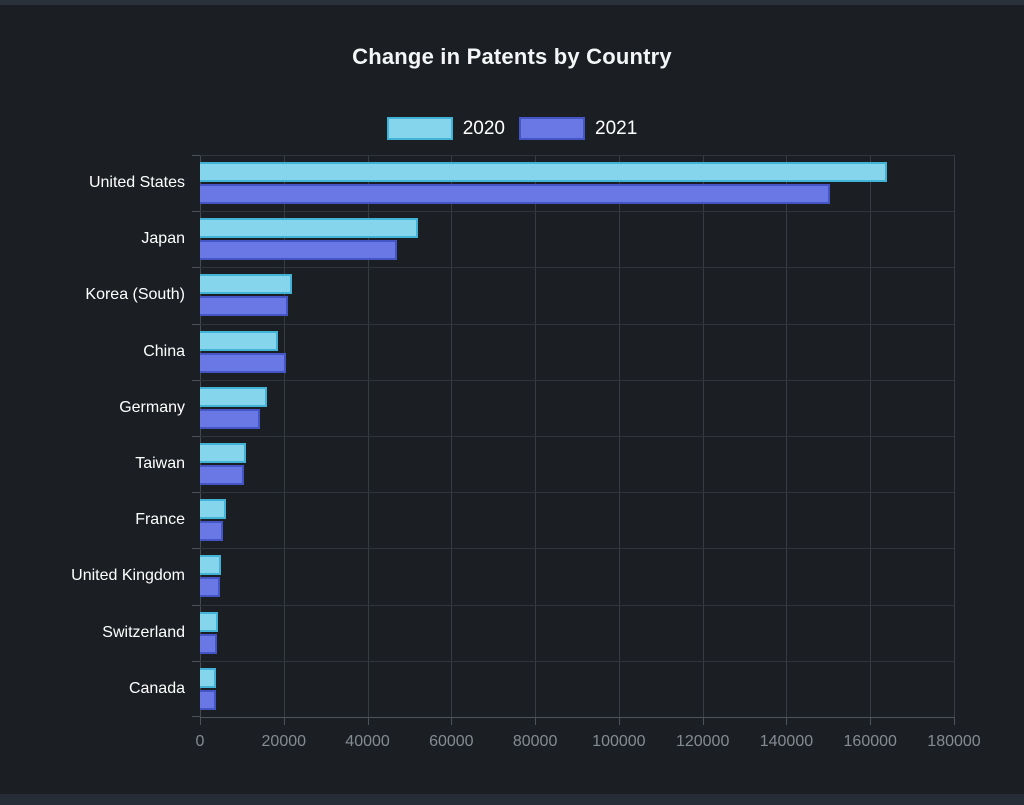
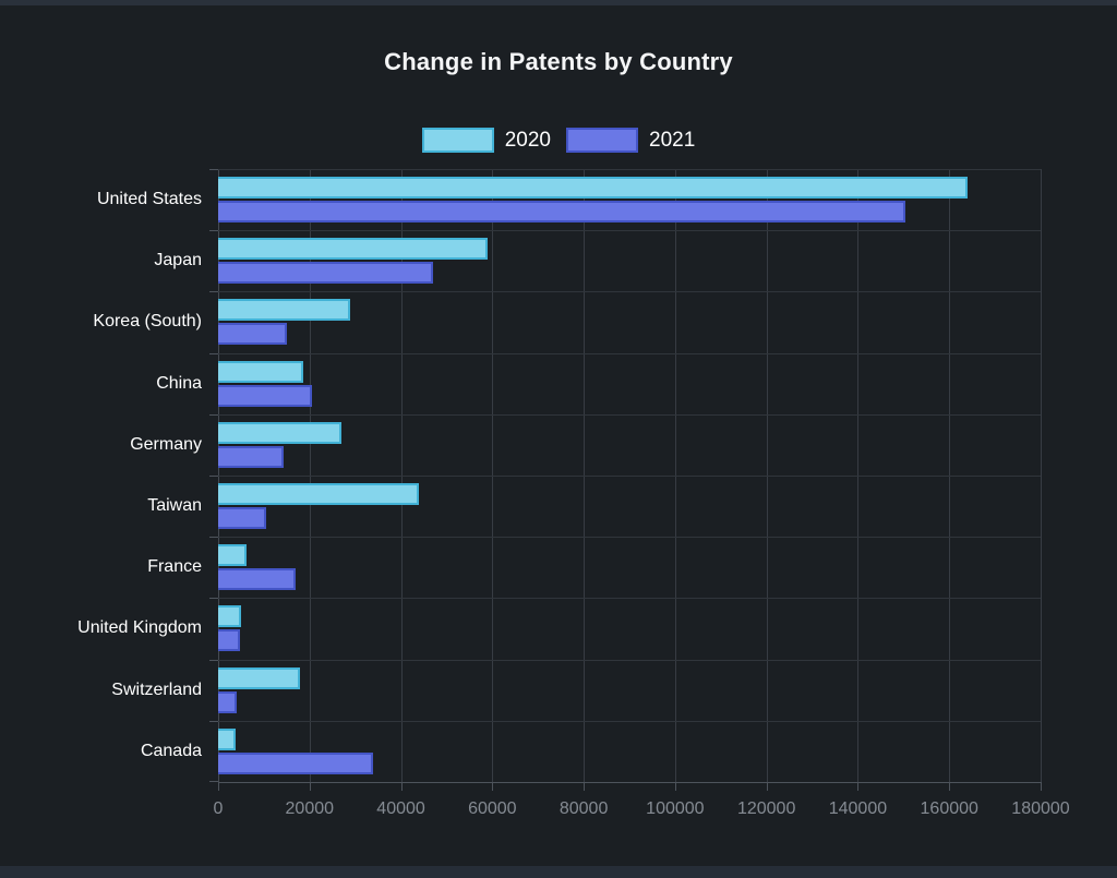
2020/Japan: 52000 -> 59000
2020/Korea (South): 22000 -> 29000
2021/Korea (South): 21000 -> 15000
2020/Germany: 16000 -> 27000
2020/Taiwan: 11000 -> 44000
2021/France: 6000 -> 17000
2020/Switzerland: 4000 -> 18000
2021/Canada: 4000 -> 34000
